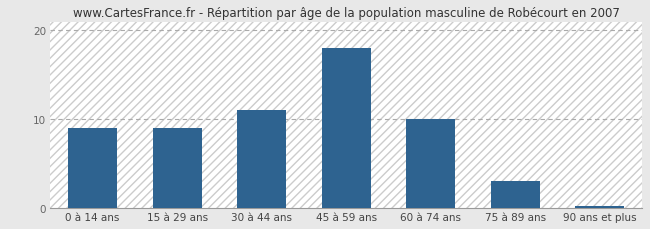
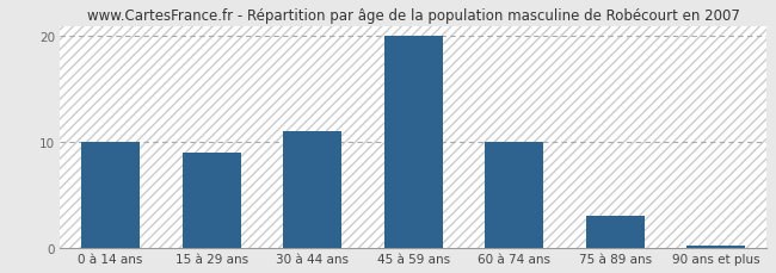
0 à 14 ans: 9.0 -> 10.0
45 à 59 ans: 18.0 -> 20.0
